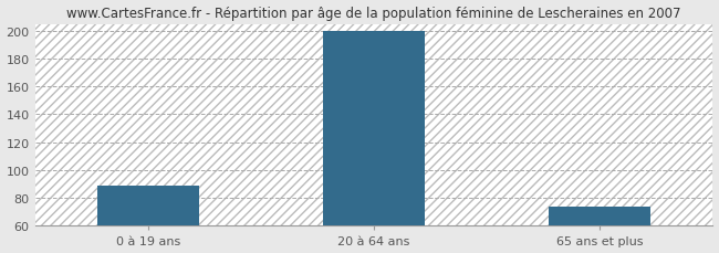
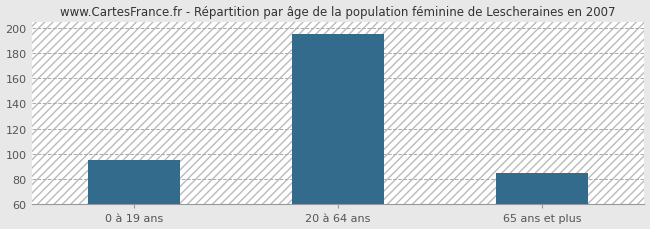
0 à 19 ans: 89 -> 95
20 à 64 ans: 200 -> 195
65 ans et plus: 74 -> 85
